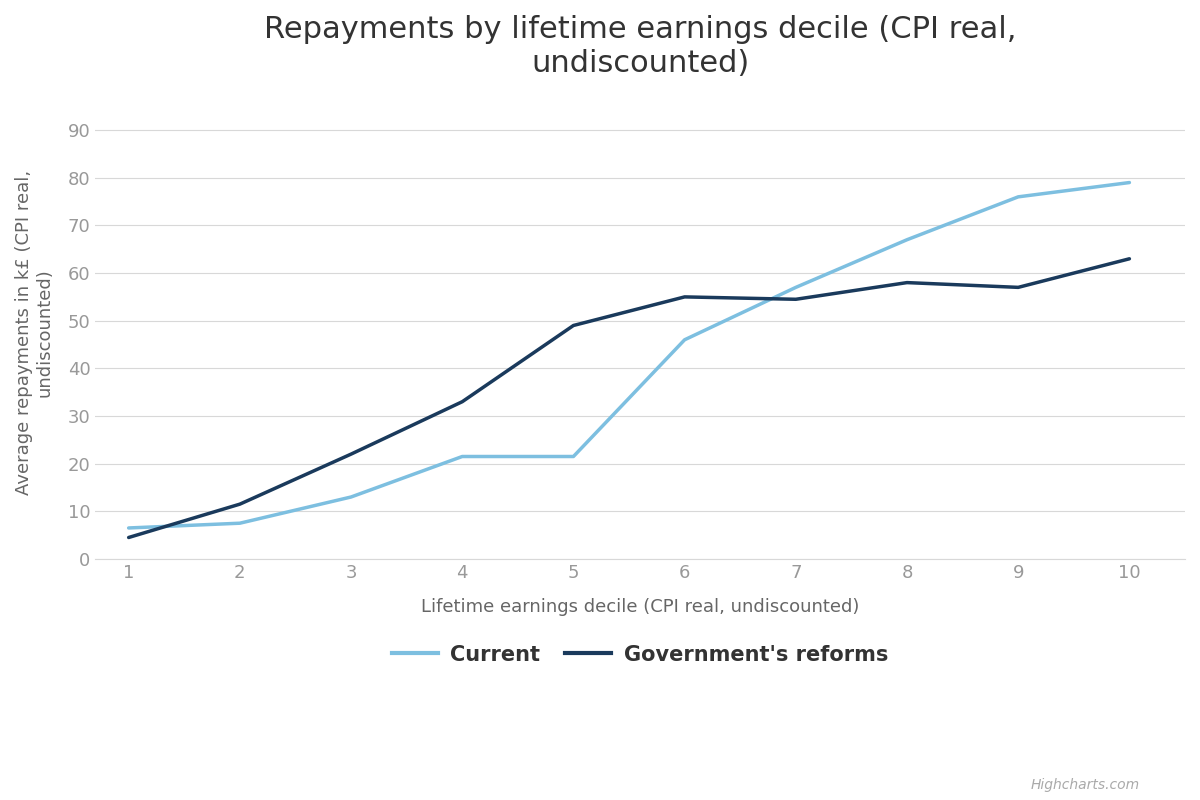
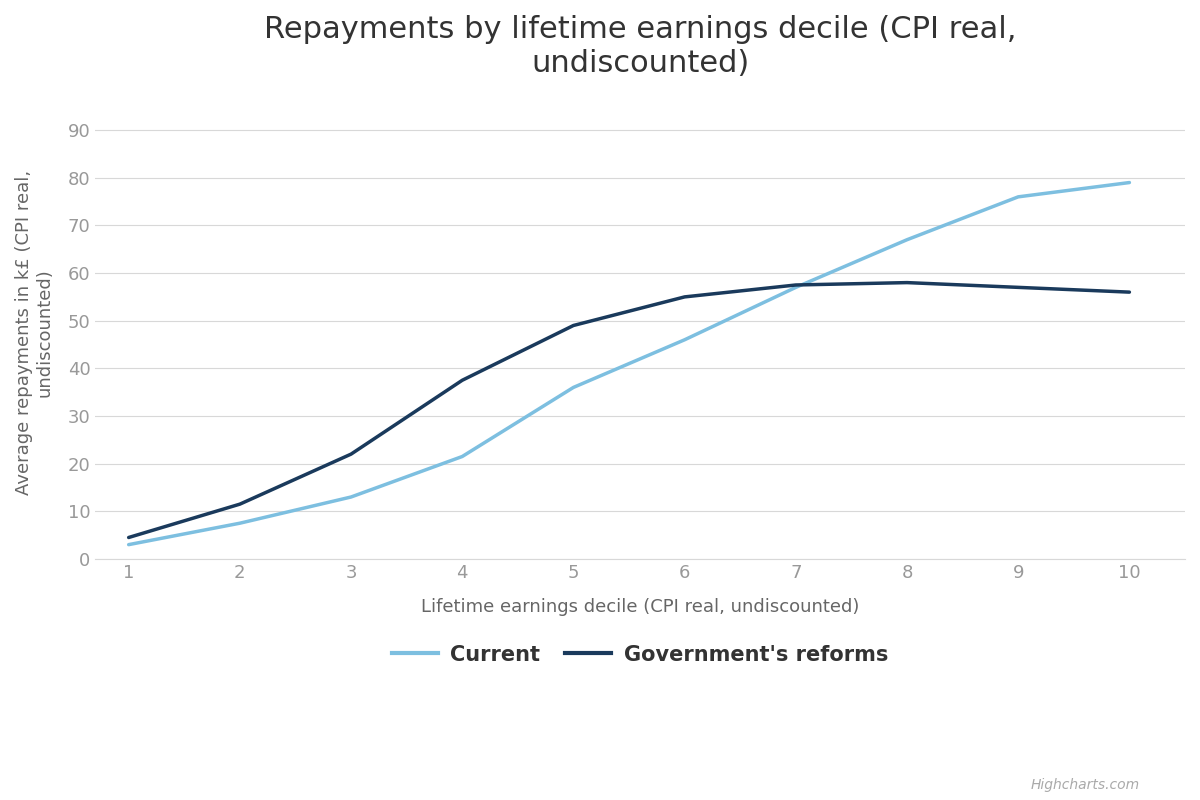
Current/1: 6.5 -> 3.0
Government's reforms/4: 33.0 -> 37.5
Current/5: 21.5 -> 36.0
Government's reforms/7: 54.5 -> 57.5
Government's reforms/10: 63.0 -> 56.0
